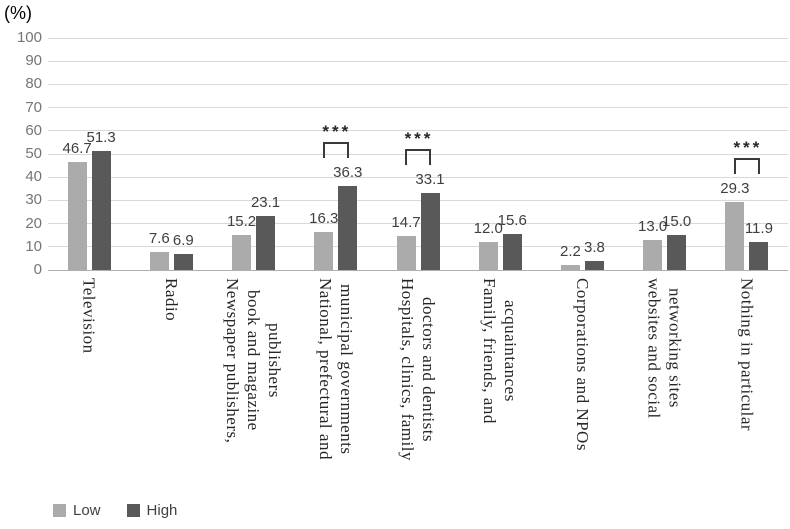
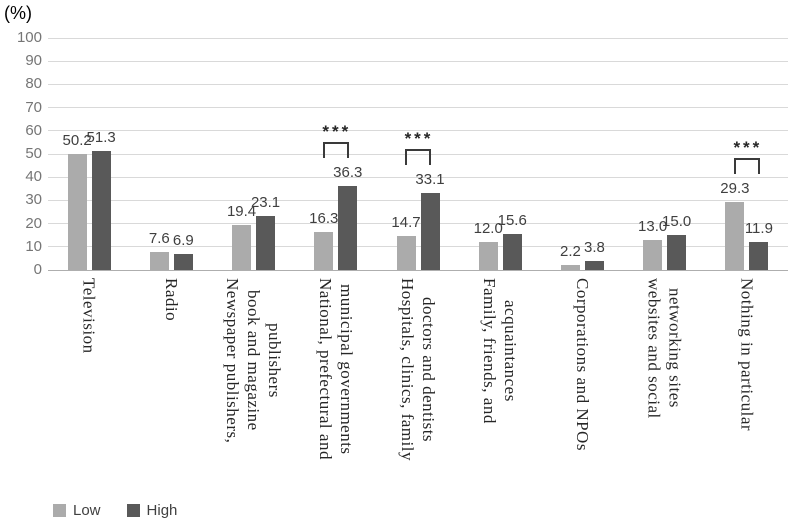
Low/Television: 46.7 -> 50.2
Low/Newspaper publishers, book and magazine publishers: 15.2 -> 19.4
